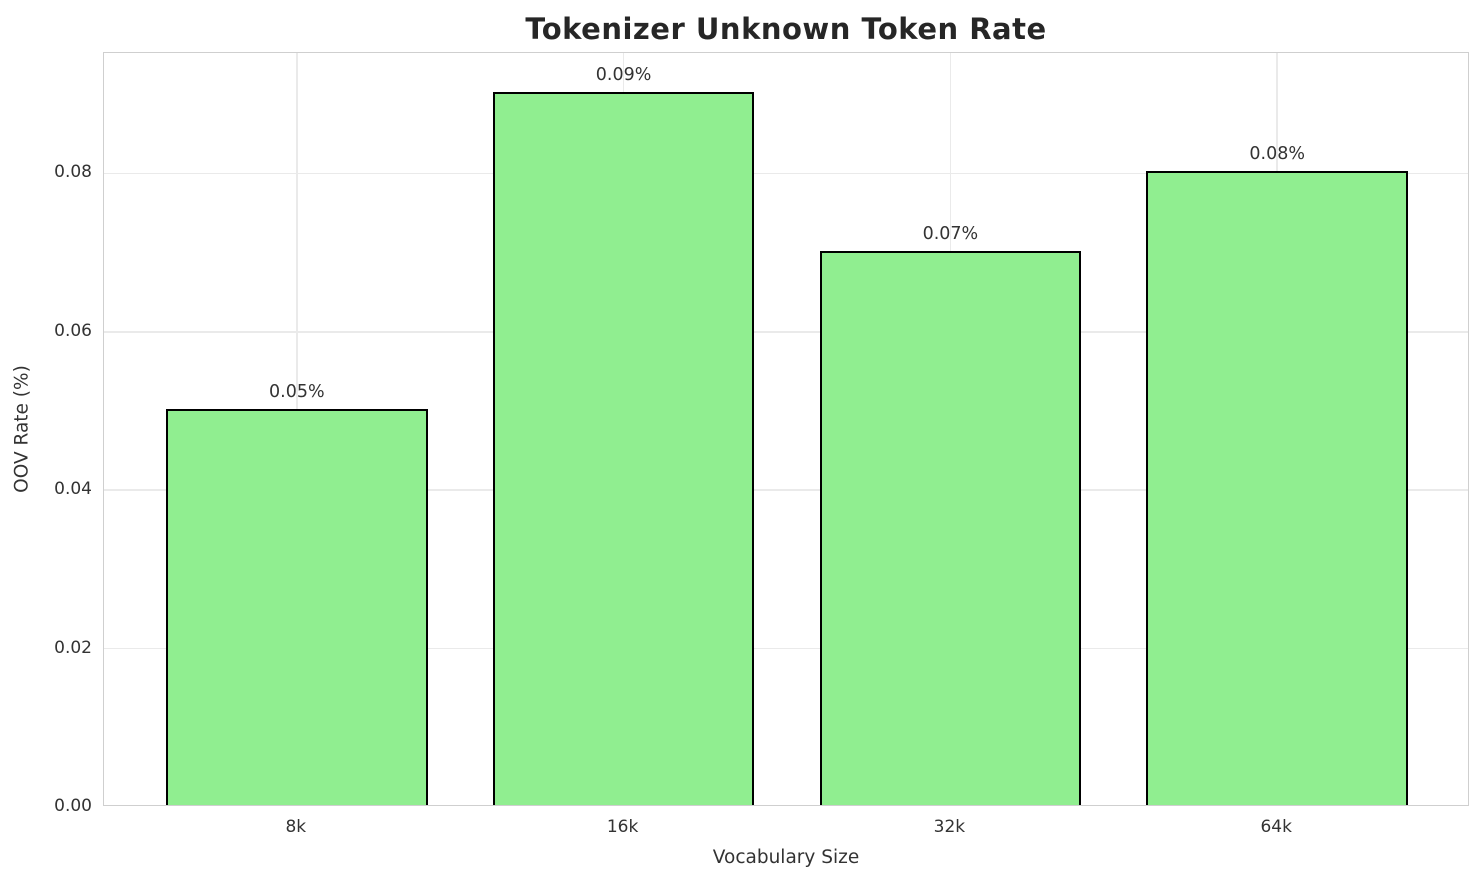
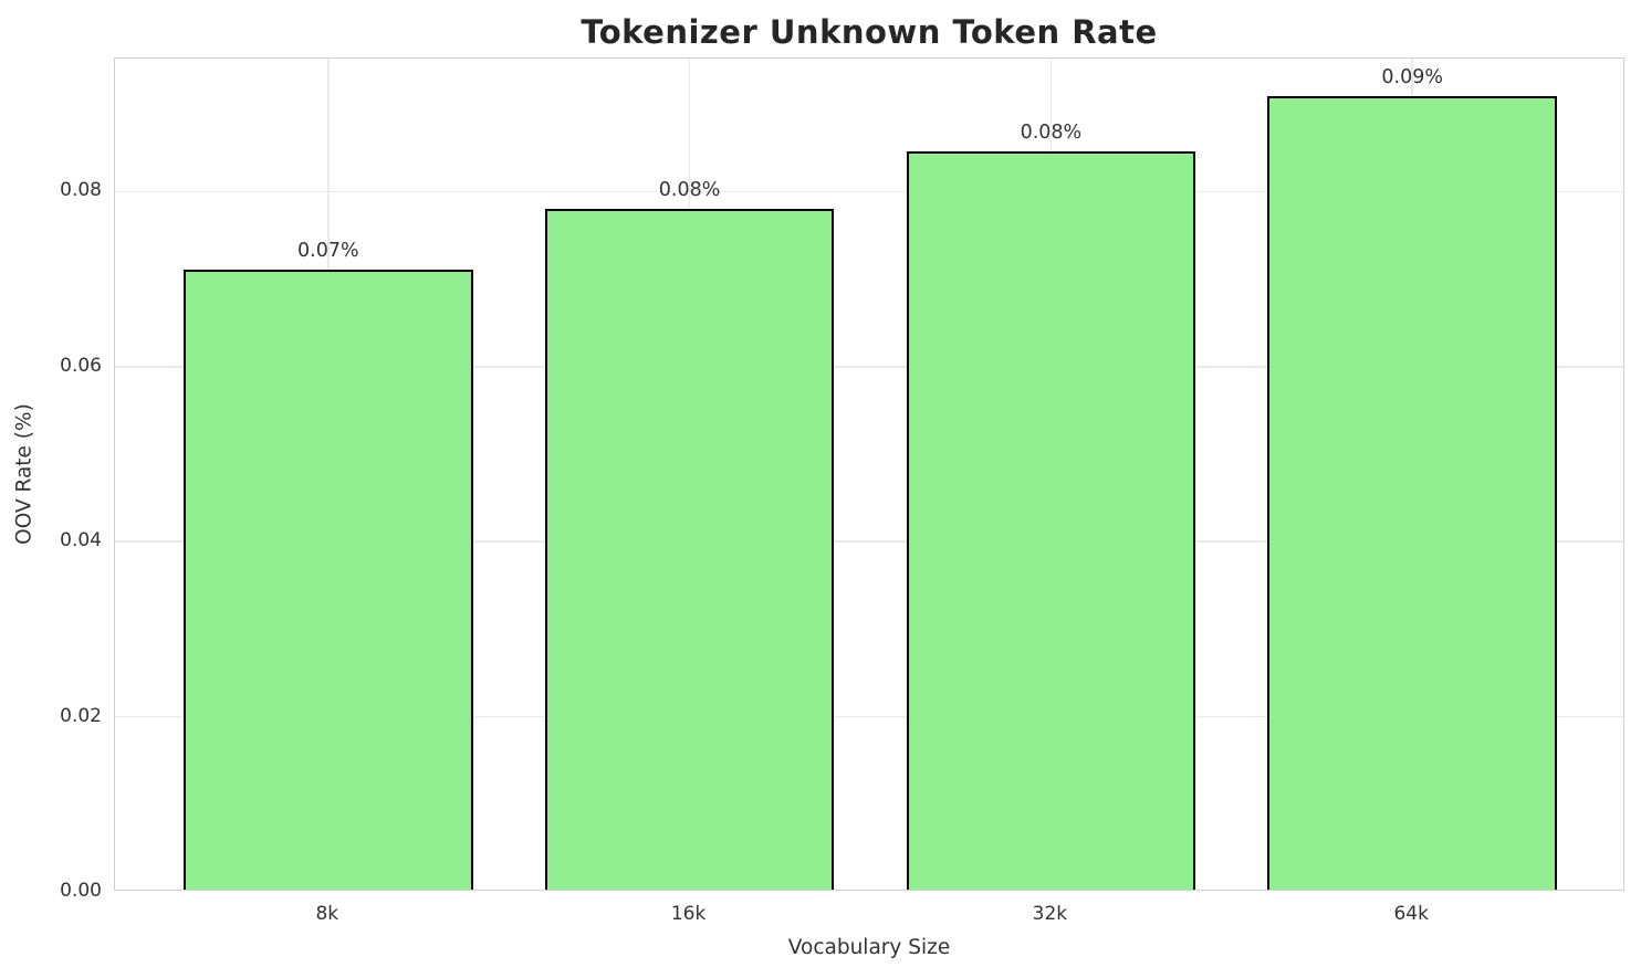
8k: 0.05% -> 0.07%
16k: 0.09% -> 0.08%
32k: 0.07% -> 0.08%
64k: 0.08% -> 0.09%
